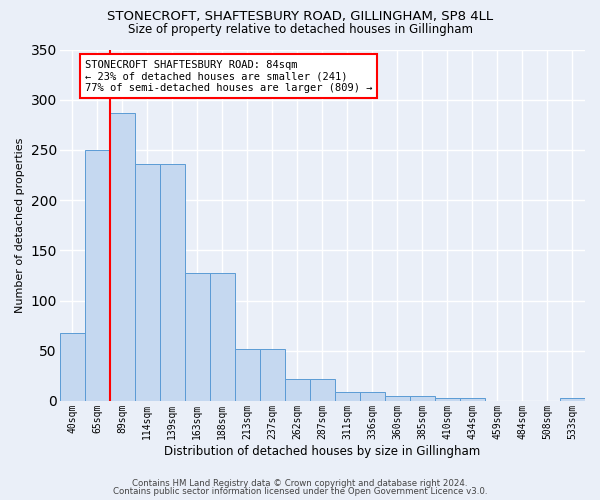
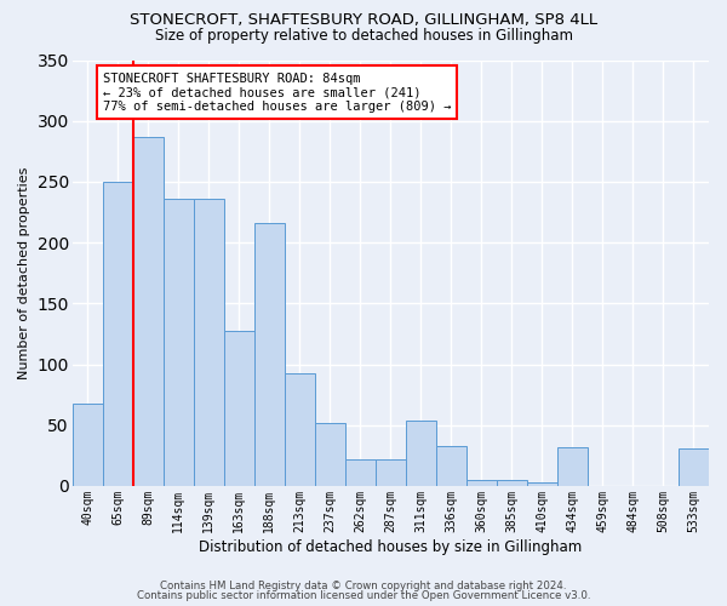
188sqm: 127 -> 216
213sqm: 52 -> 93
311sqm: 9 -> 54
336sqm: 9 -> 33
434sqm: 3 -> 32
533sqm: 3 -> 31
